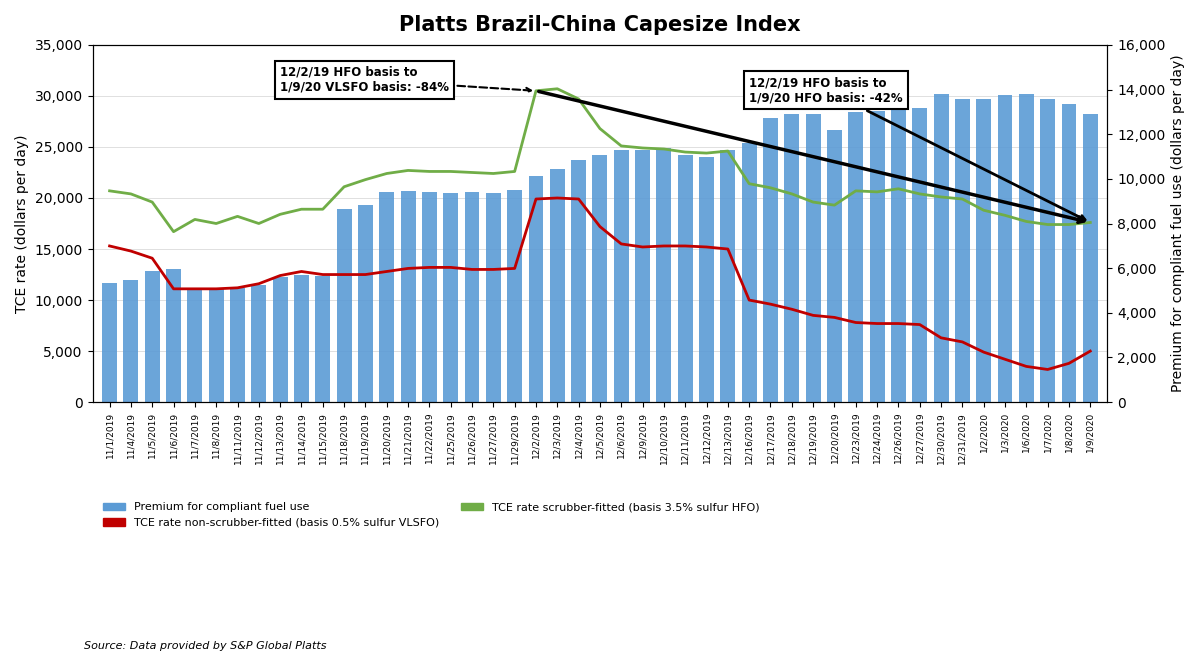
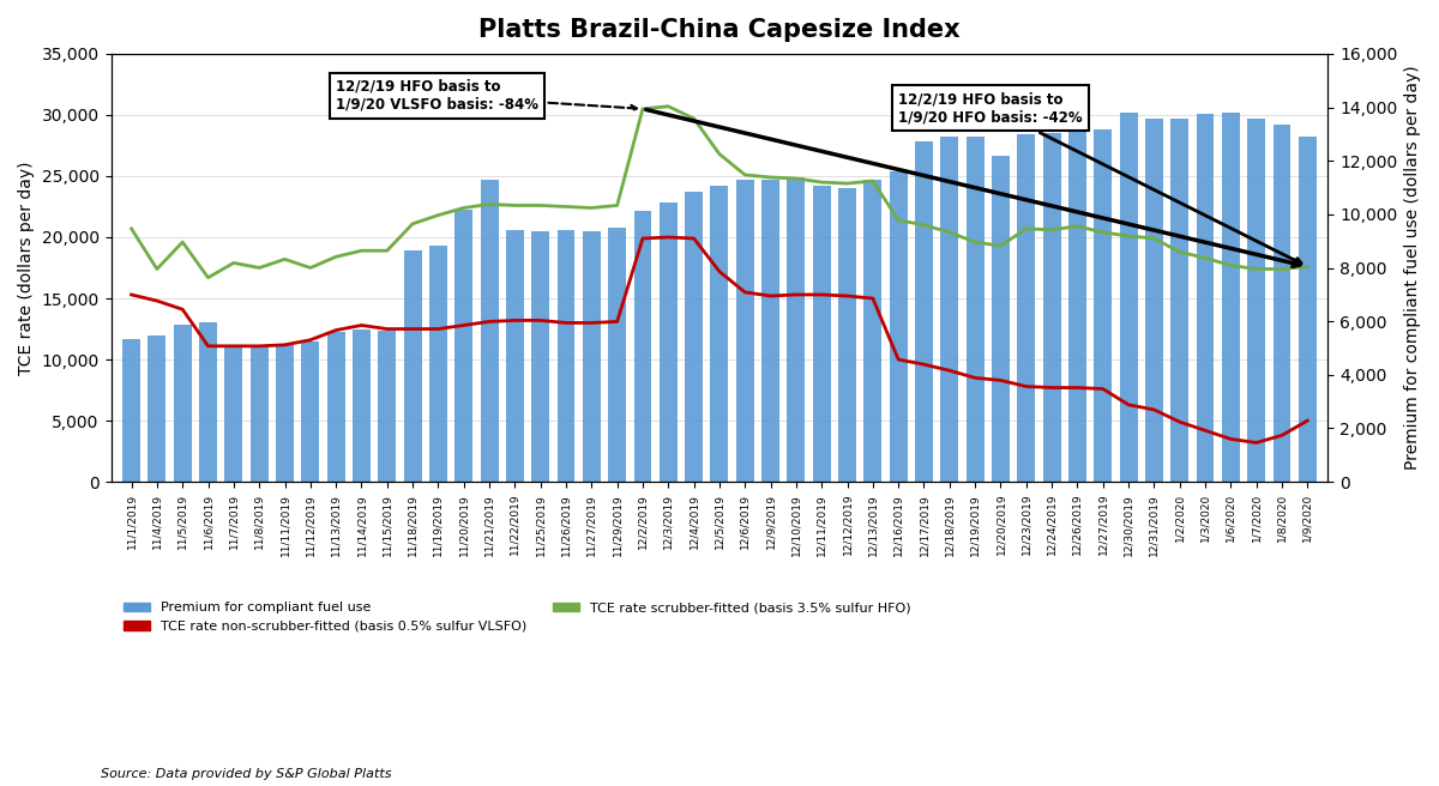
TCE rate scrubber-fitted (basis 3.5% sulfur HFO)/11/4/2019: 20,400 -> 17,400
Premium for compliant fuel use/11/20/2019: 20,600 -> 22,300
Premium for compliant fuel use/11/21/2019: 20,700 -> 24,700
